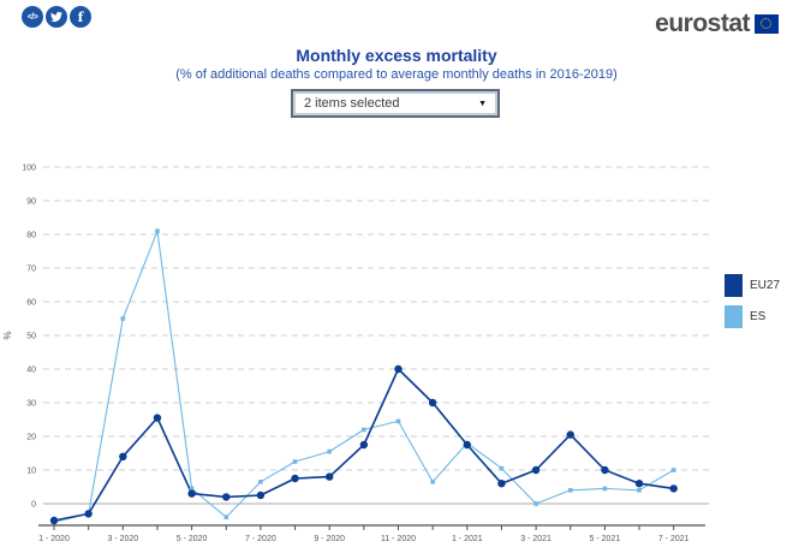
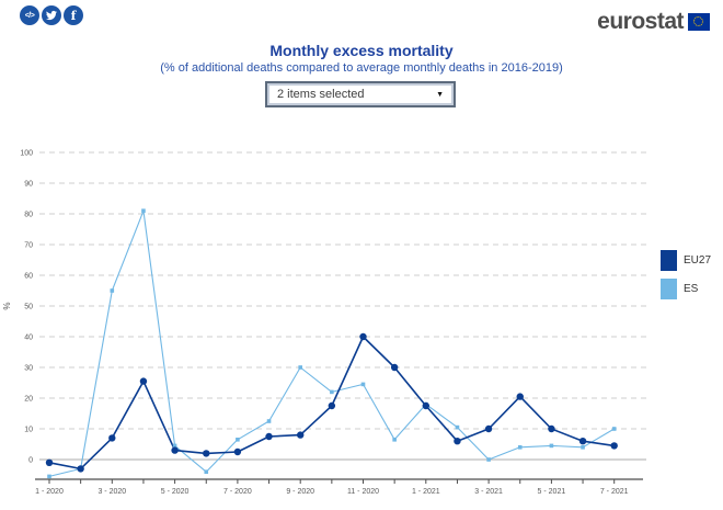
EU27/1 - 2020: -5 -> -1
EU27/3 - 2020: 14 -> 7
ES/9 - 2020: 16 -> 30
